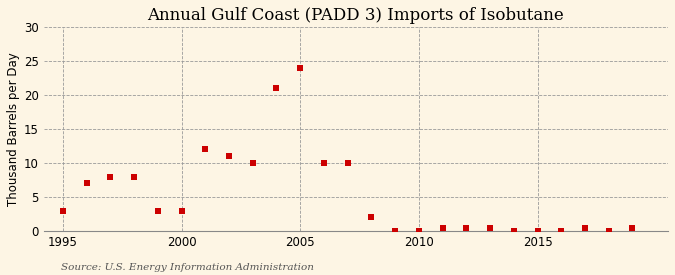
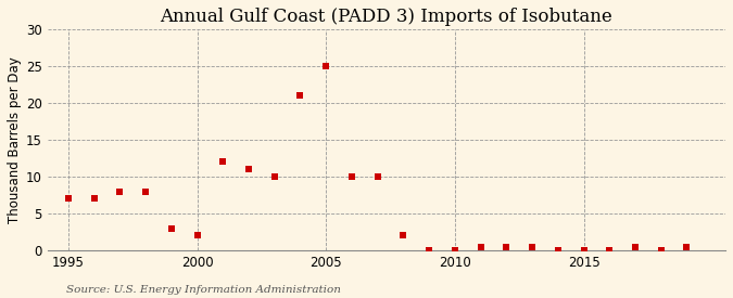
1995: 3.0 -> 7.0
2000: 3.0 -> 2.0
2005: 24.0 -> 25.0
